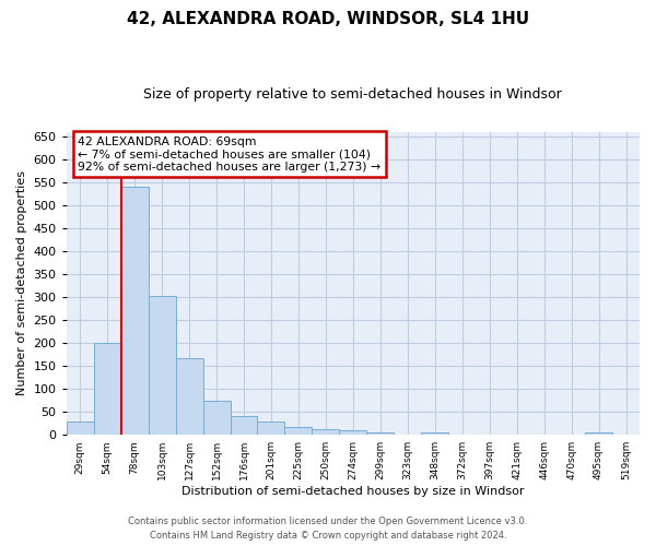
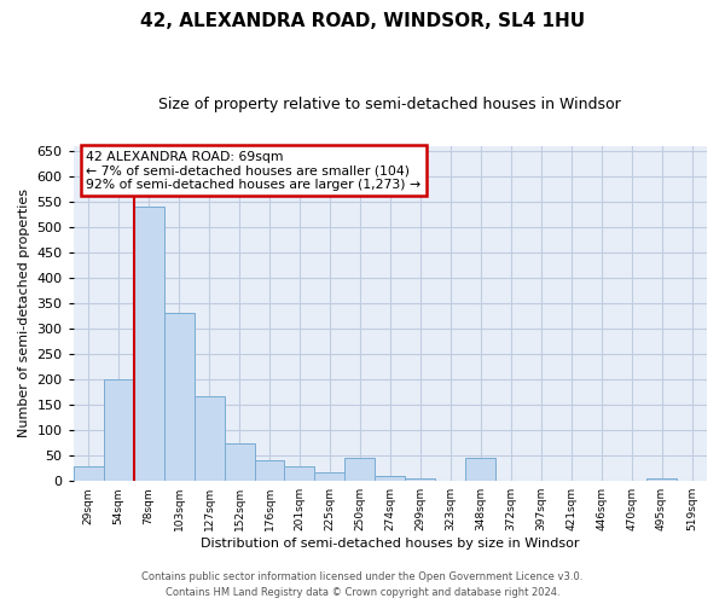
103sqm: 303 -> 330
250sqm: 13 -> 45
348sqm: 5 -> 45
